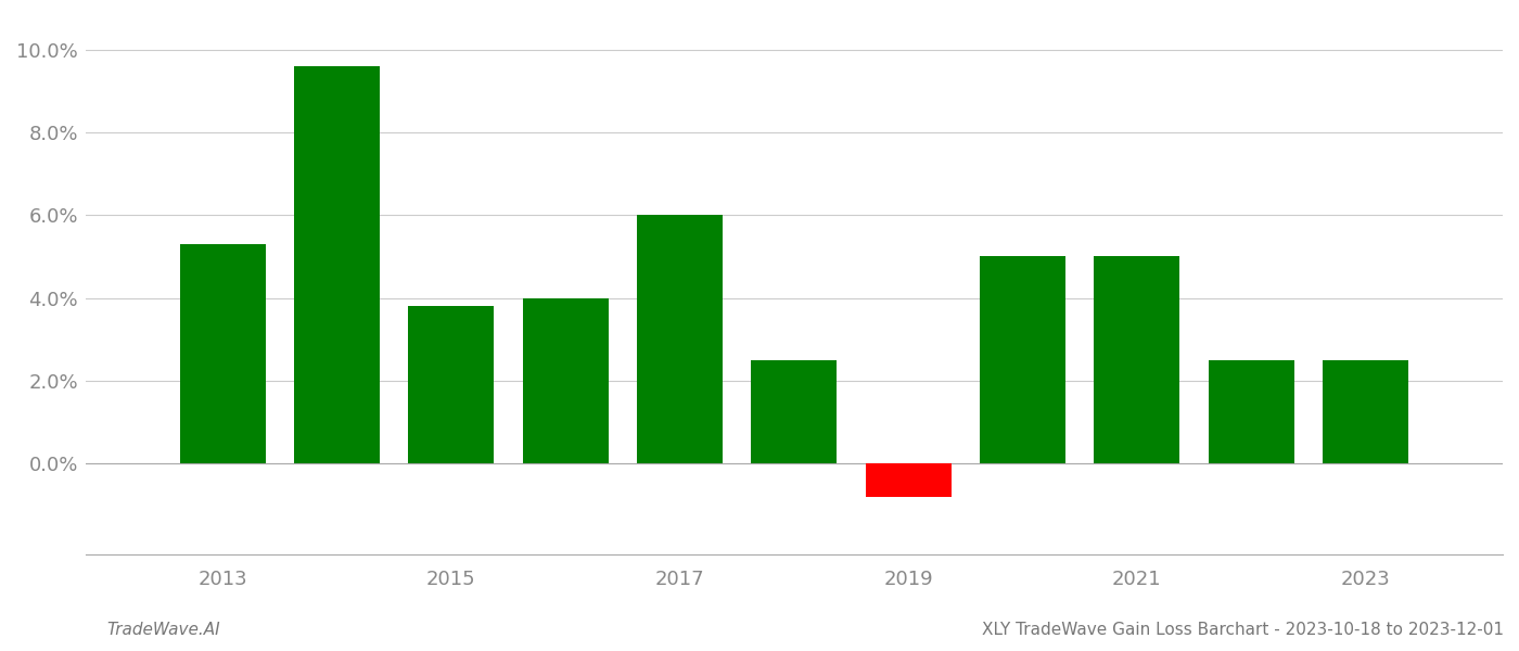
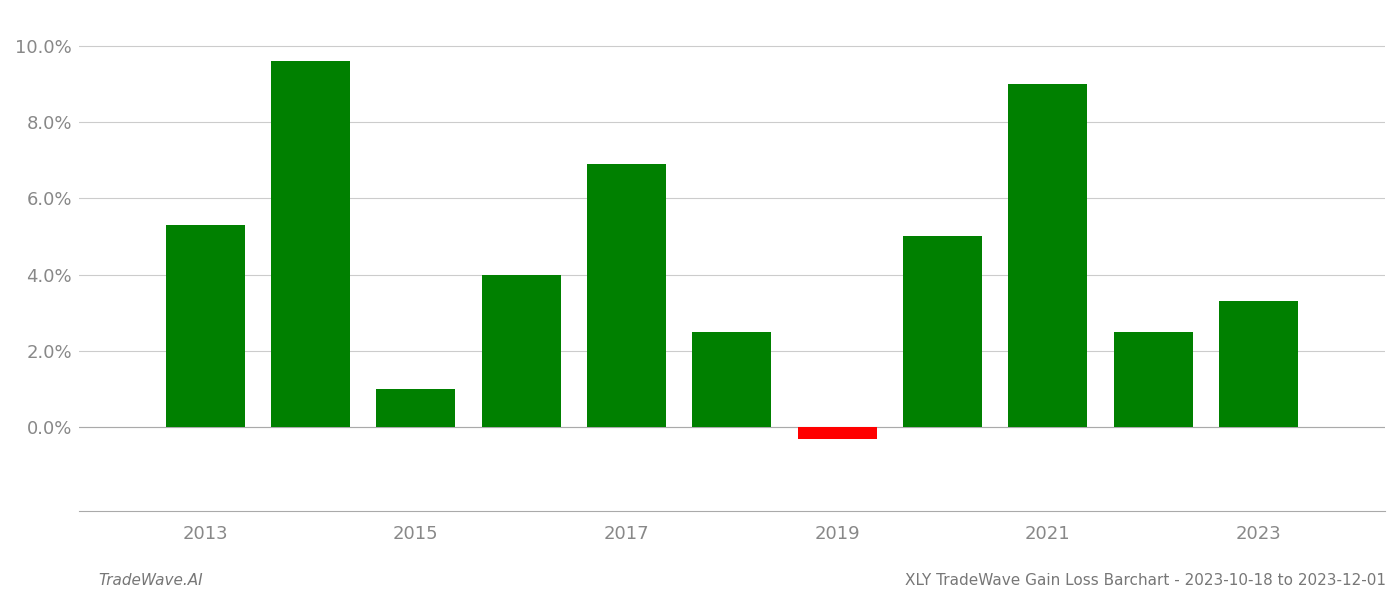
2015: 3.8% -> 1.0%
2017: 6.0% -> 6.9%
2019: -0.8% -> -0.3%
2021: 5.0% -> 9.0%
2023: 2.5% -> 3.3%
